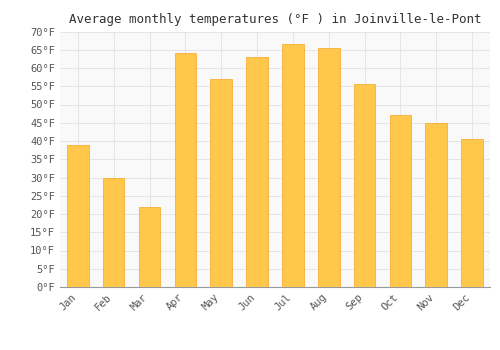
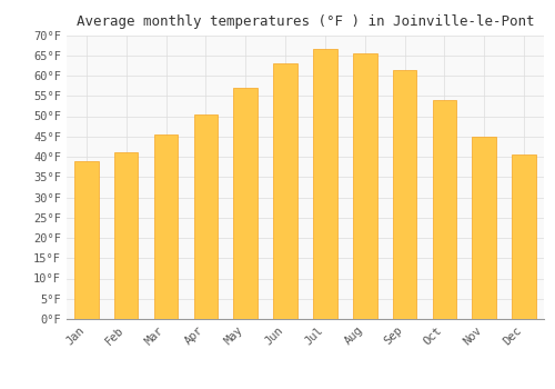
Feb: 30.0°F -> 41.0°F
Mar: 22.0°F -> 45.5°F
Apr: 64.0°F -> 50.5°F
Sep: 55.5°F -> 61.5°F
Oct: 47.0°F -> 54.0°F
